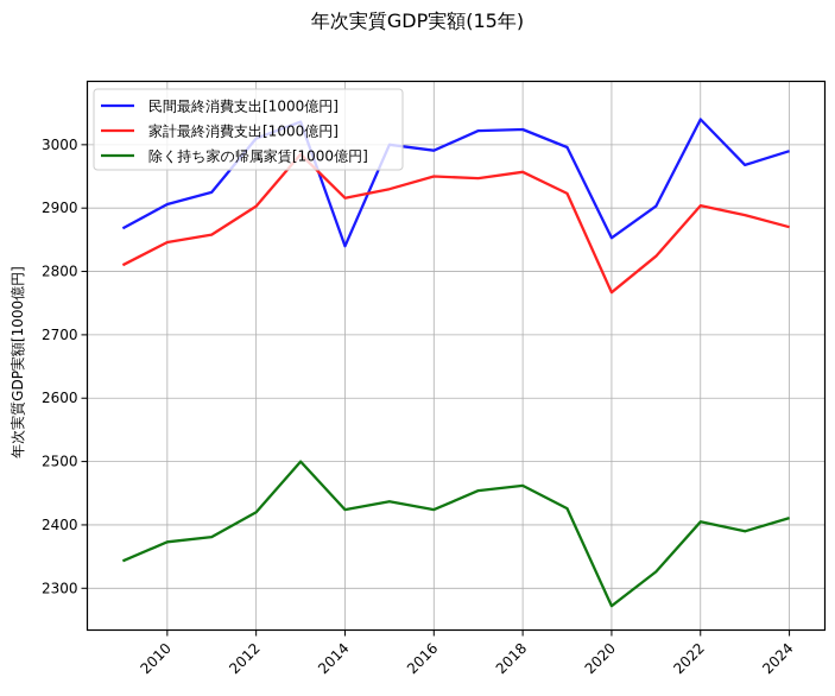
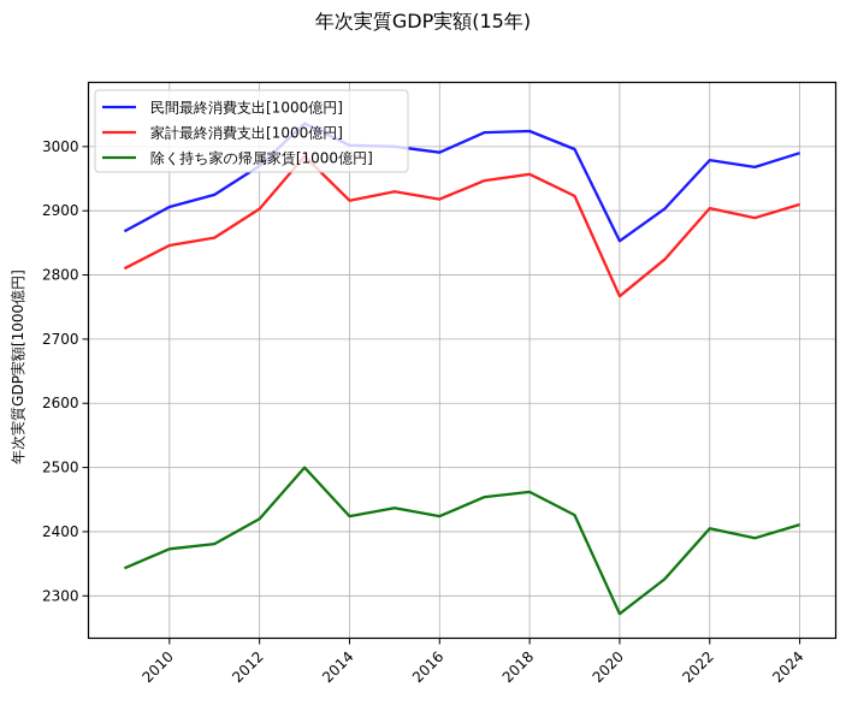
民間最終消費支出[1000億円]/2012: 3010 -> 2970
民間最終消費支出[1000億円]/2014: 2840 -> 3000
家計最終消費支出[1000億円]/2016: 2950 -> 2920
民間最終消費支出[1000億円]/2022: 3040 -> 2980
家計最終消費支出[1000億円]/2024: 2870 -> 2910
